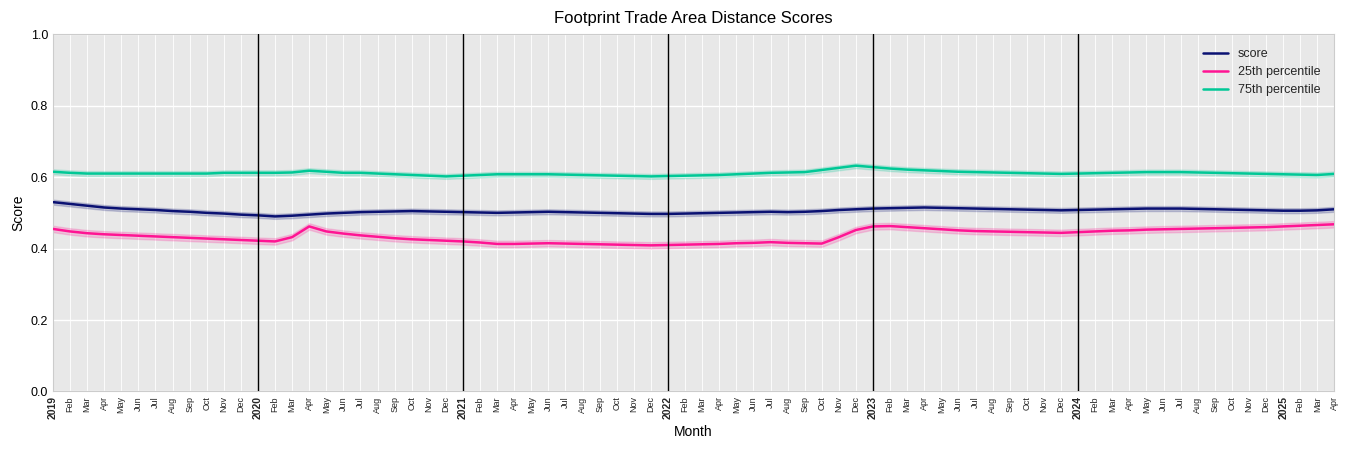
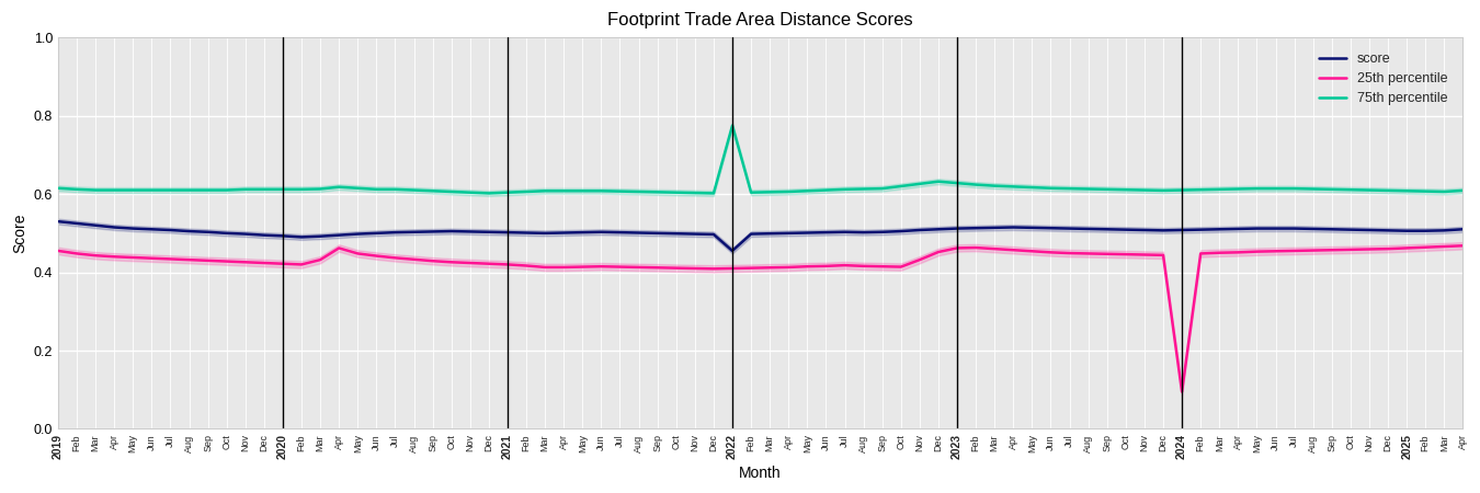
score/2022: 0.497 -> 0.455
75th percentile/2022: 0.603 -> 0.775
25th percentile/2024: 0.446 -> 0.095
